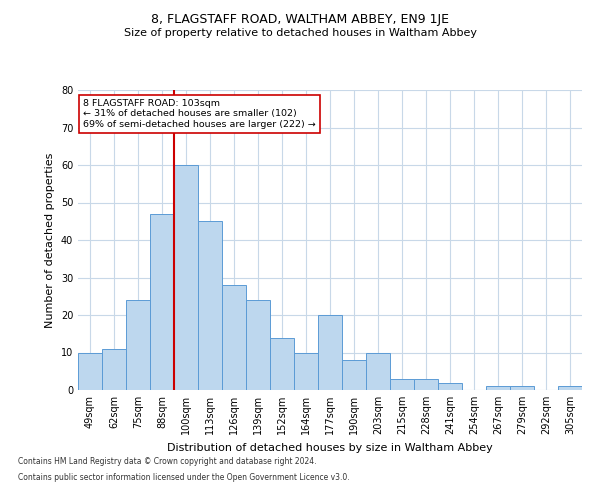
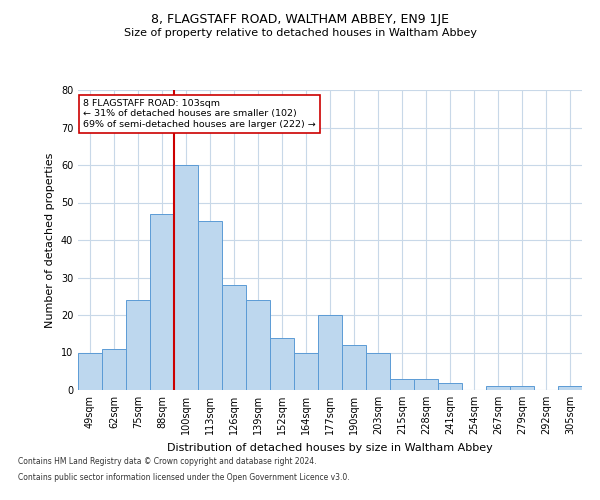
190sqm: 8 -> 12
